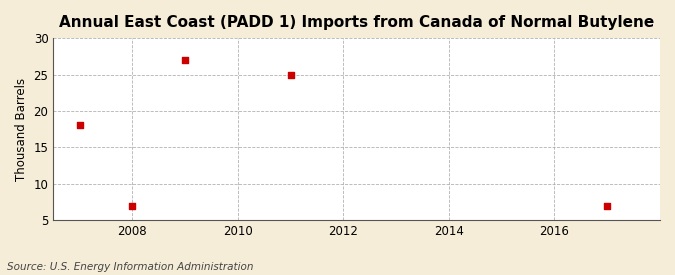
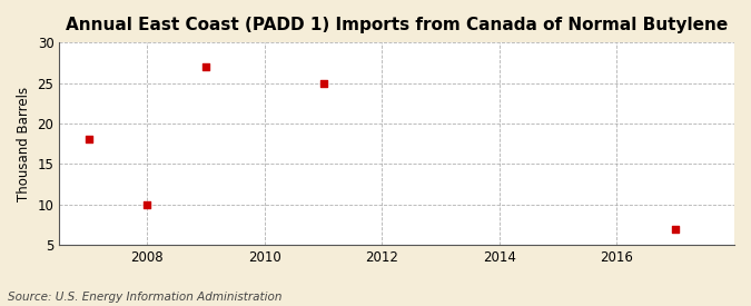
2008: 7 -> 10
